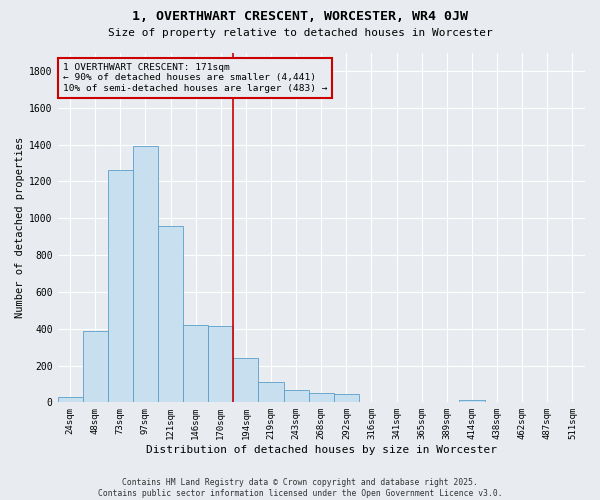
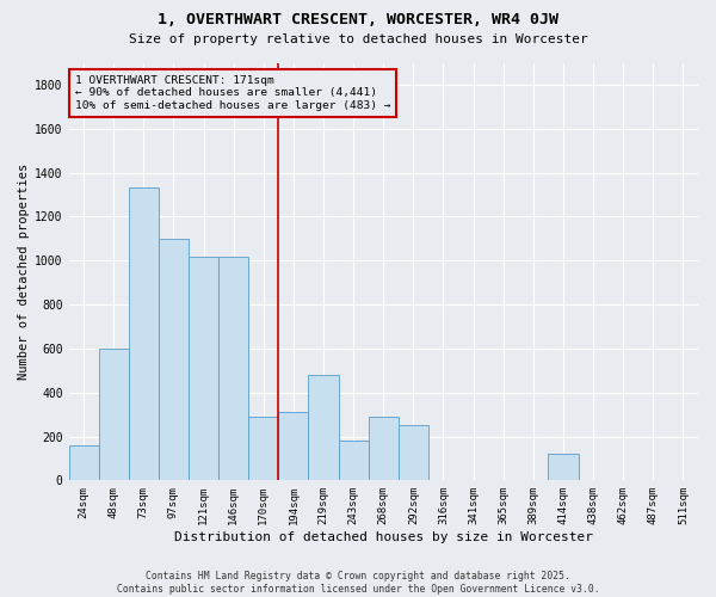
24sqm: 30 -> 160
48sqm: 390 -> 600
73sqm: 1260 -> 1330
97sqm: 1390 -> 1100
121sqm: 960 -> 1020
146sqm: 420 -> 1020
170sqm: 420 -> 290
194sqm: 240 -> 310
219sqm: 110 -> 480
243sqm: 60 -> 180
268sqm: 50 -> 290
292sqm: 40 -> 250
414sqm: 20 -> 120
